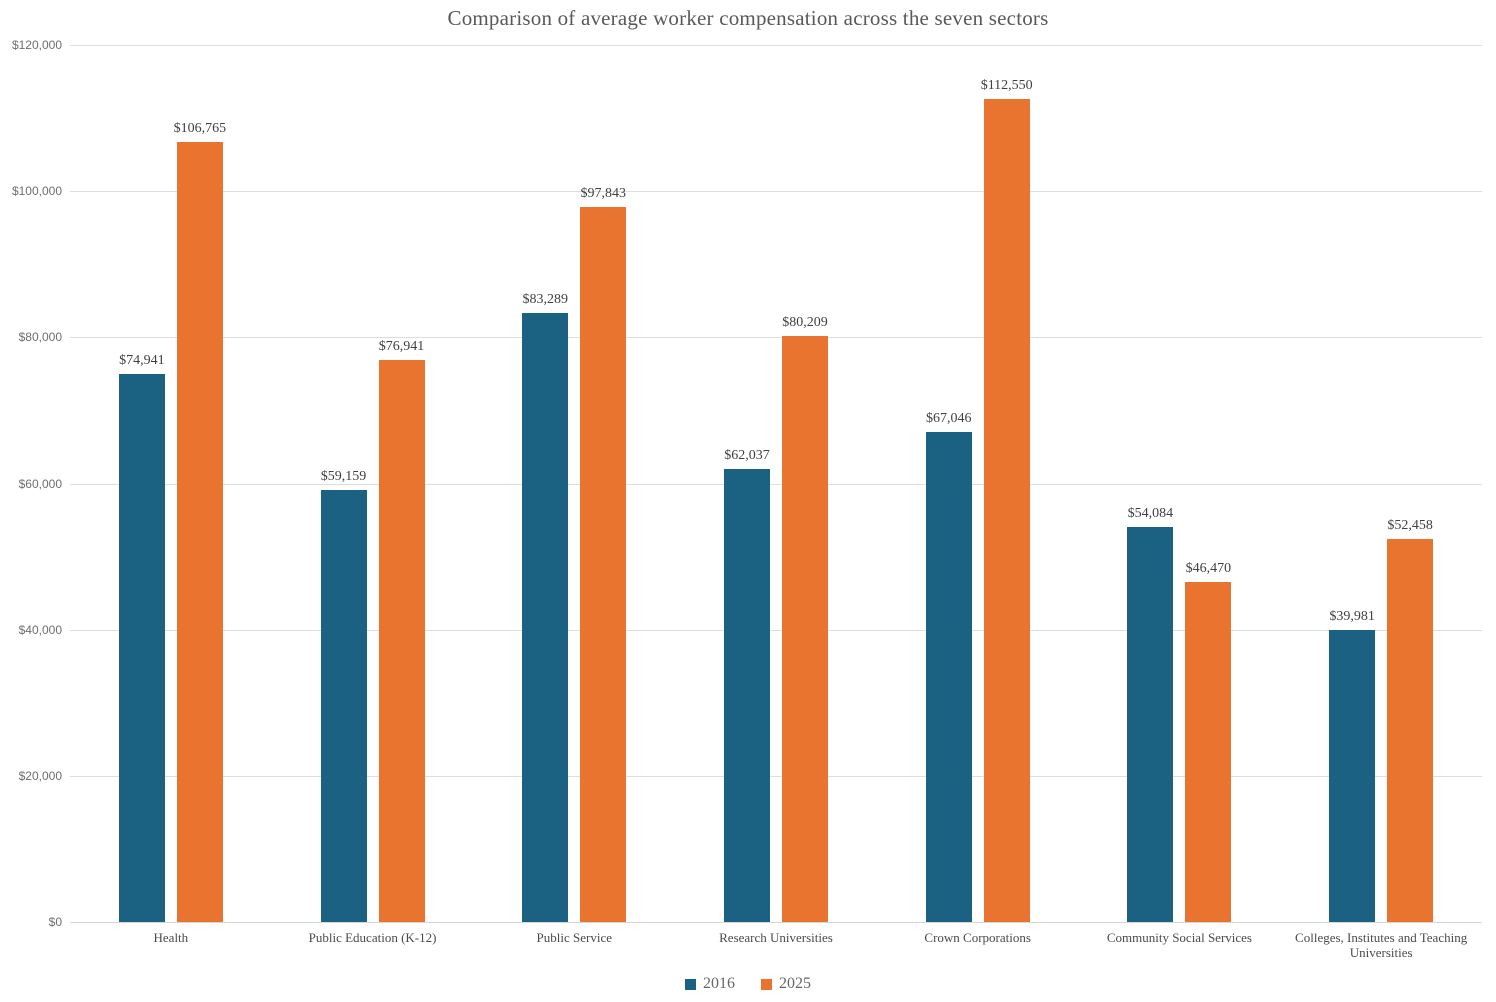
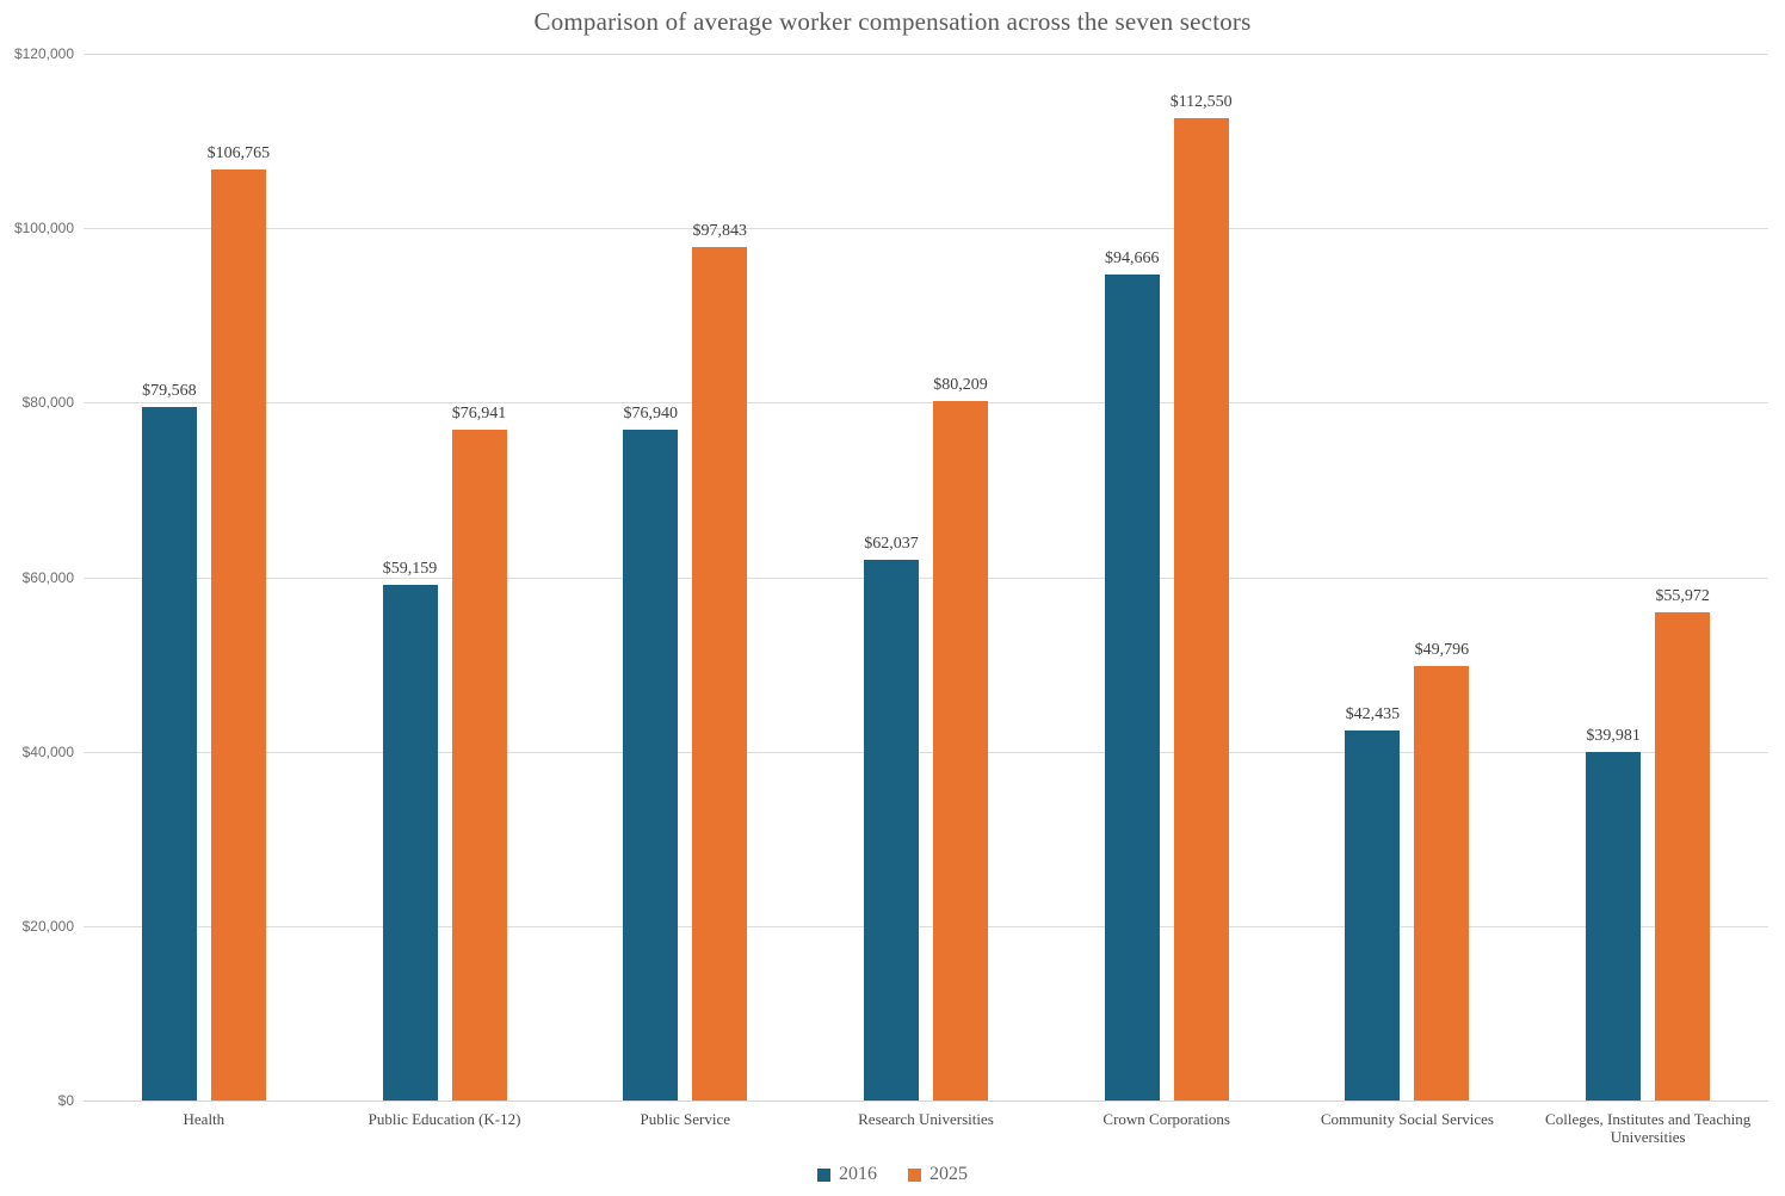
2016/Health: $74,941 -> $79,568
2016/Public Service: $83,289 -> $76,940
2016/Crown Corporations: $67,046 -> $94,666
2016/Community Social Services: $54,084 -> $42,435
2025/Community Social Services: $46,470 -> $49,796
2025/Colleges, Institutes and Teaching Universities: $52,458 -> $55,972
